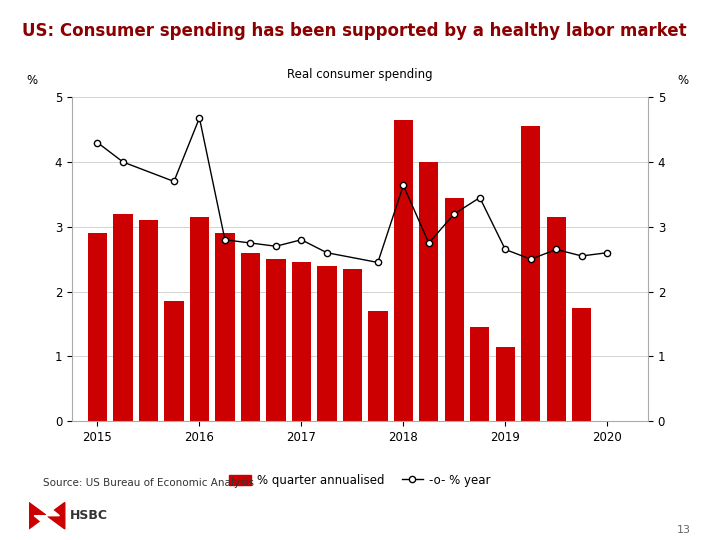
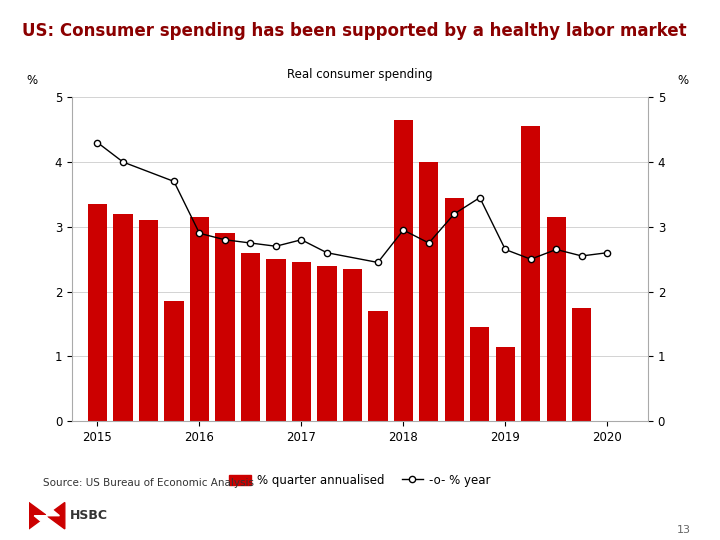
% quarter annualised/2015: 2.90 -> 3.35
-o- % year/2016: 4.68 -> 2.90
-o- % year/2018: 3.64 -> 2.95
